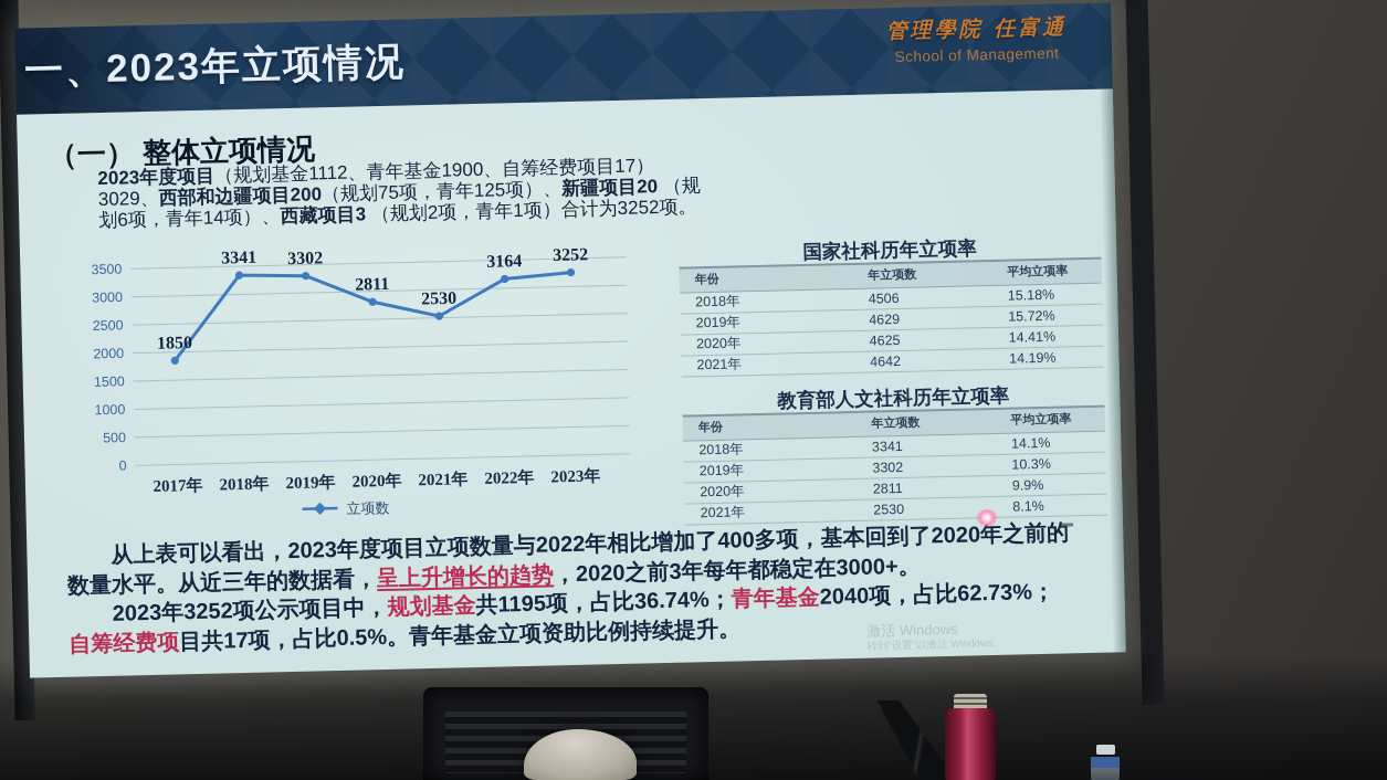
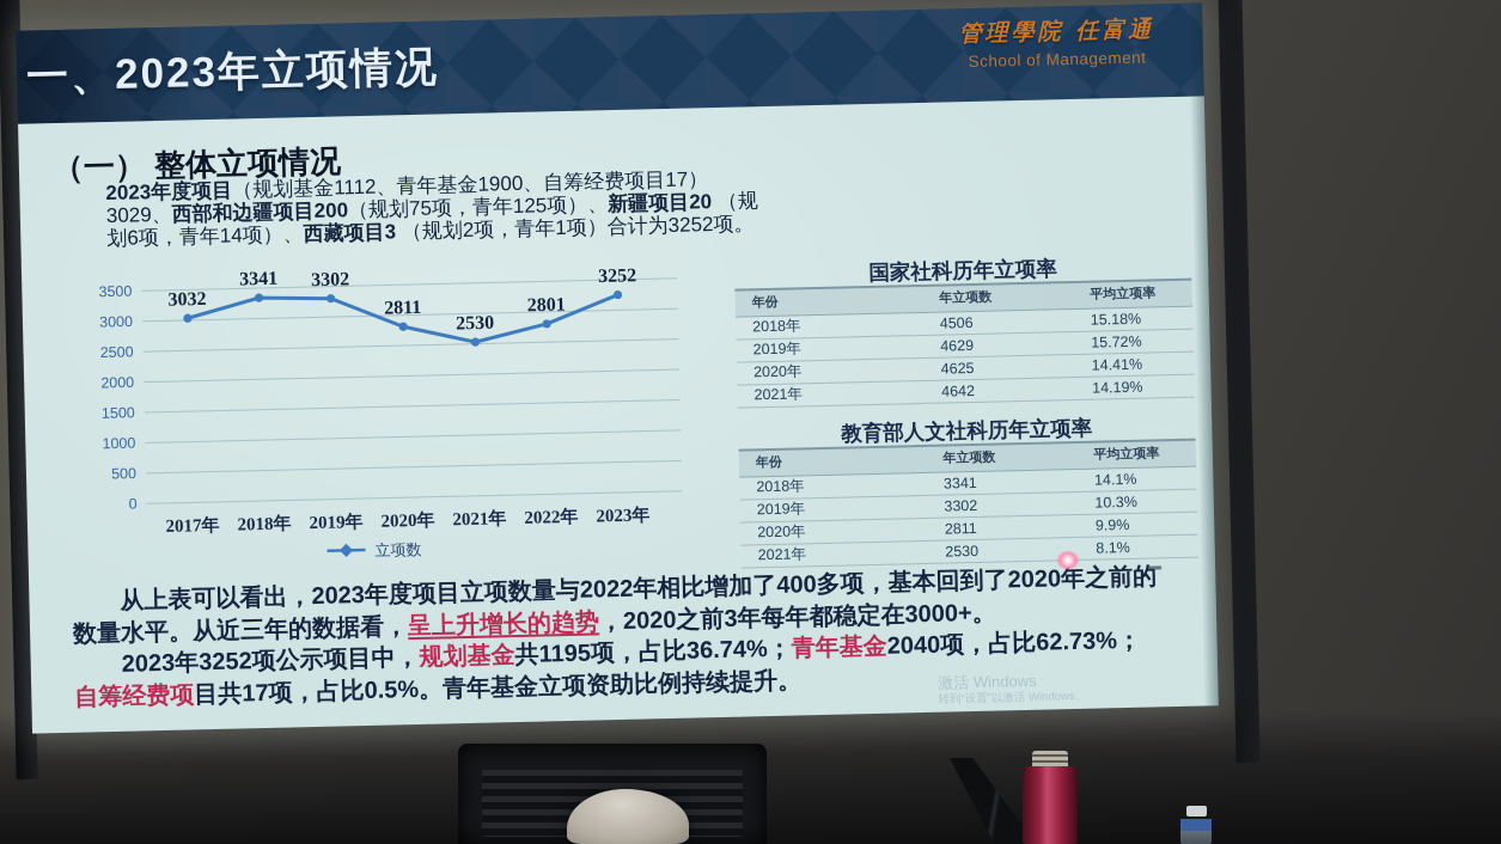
2017年: 1850 -> 3032
2022年: 3164 -> 2801
